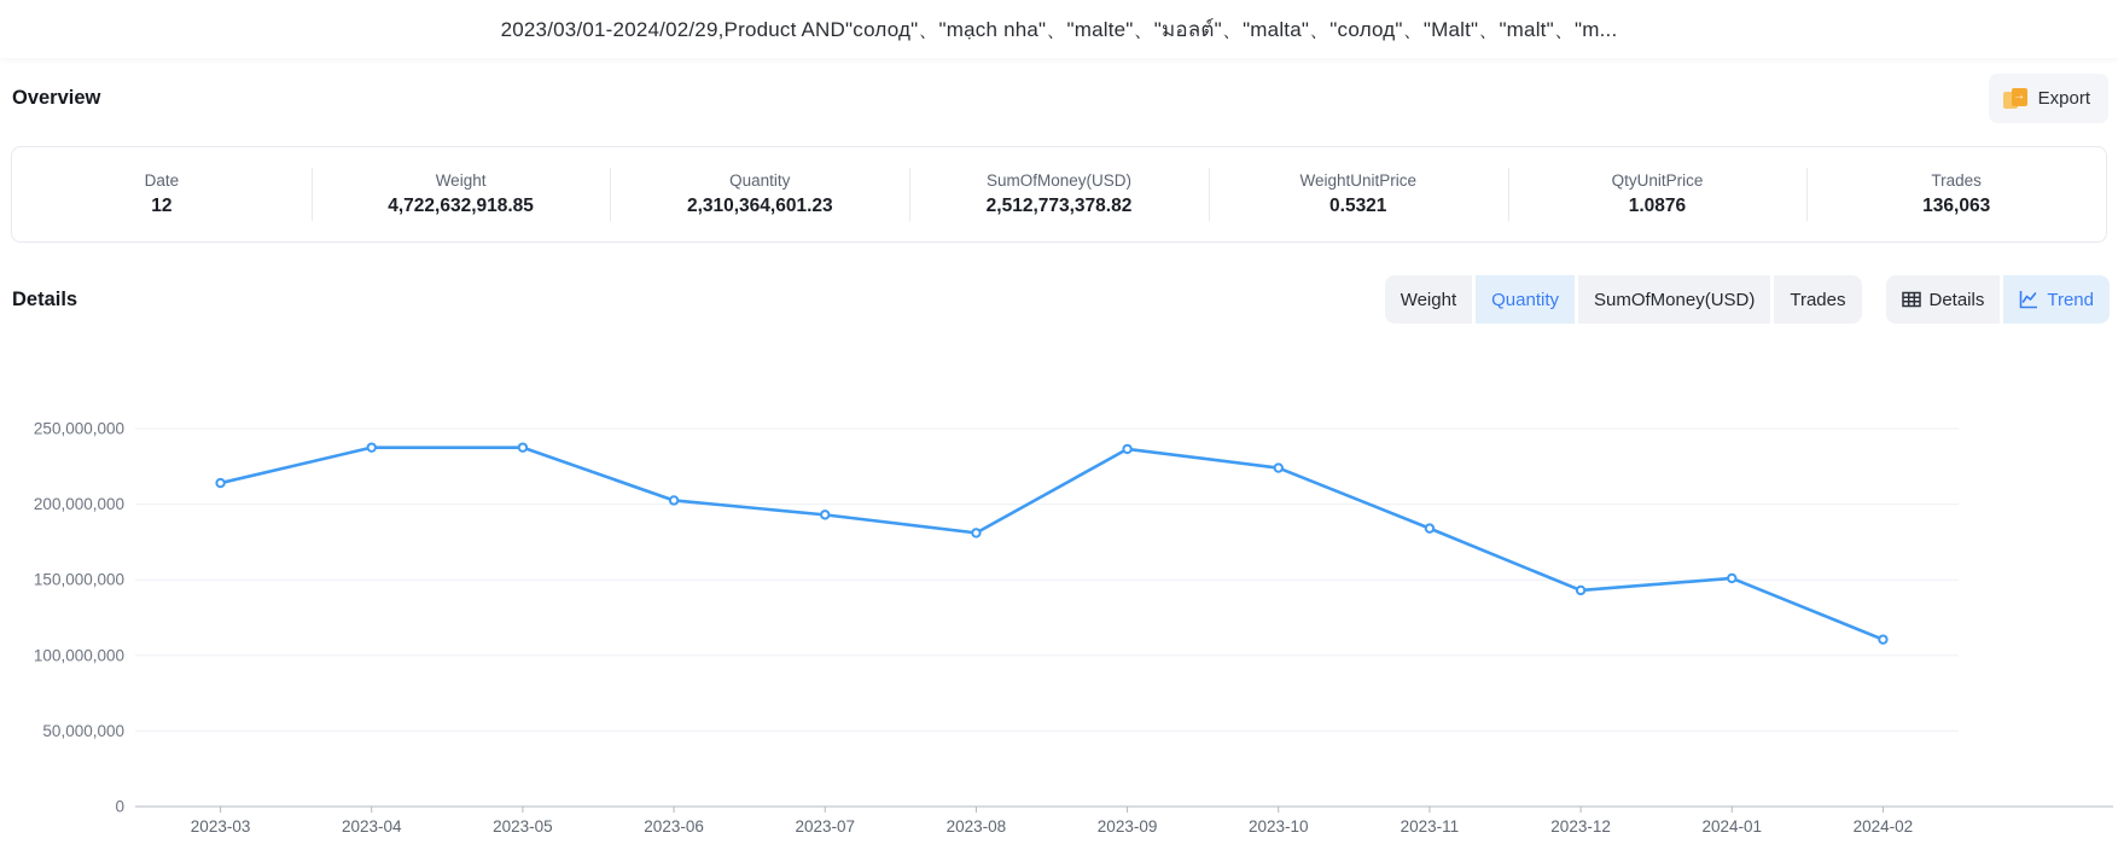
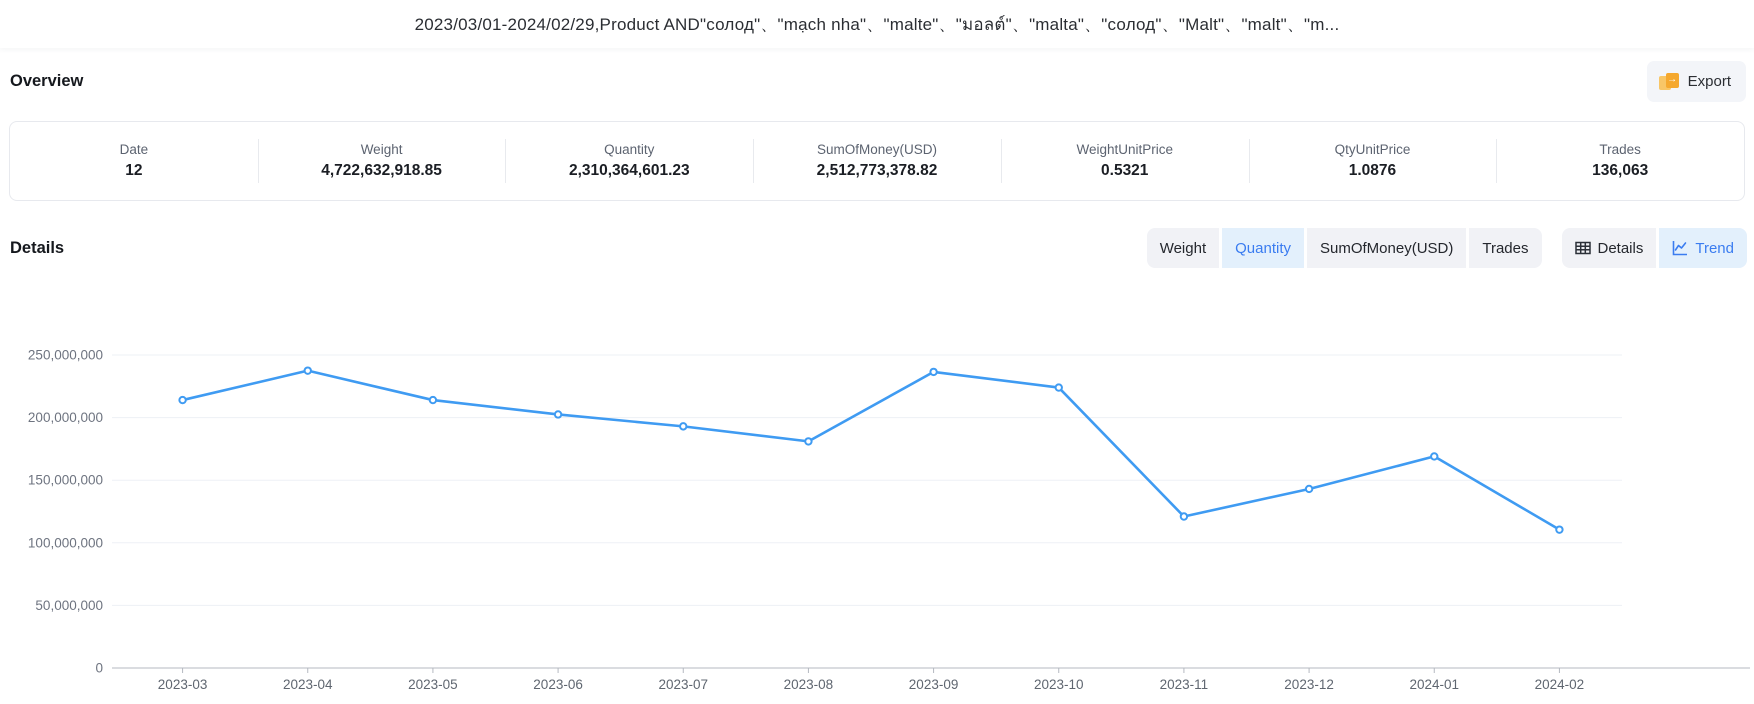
2023-05: 238000000 -> 214000000
2023-11: 184000000 -> 121000000
2024-01: 151000000 -> 169000000
